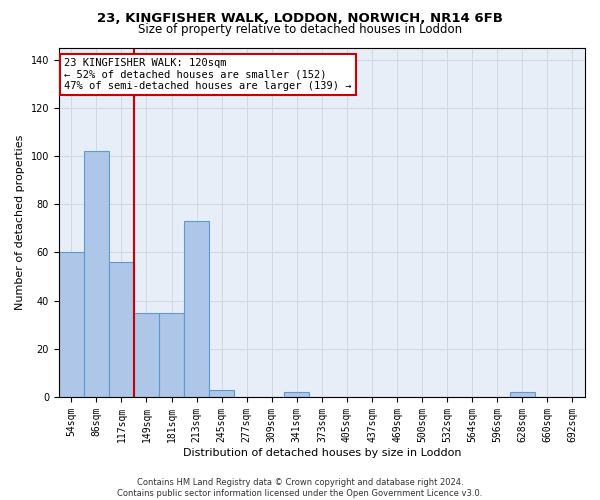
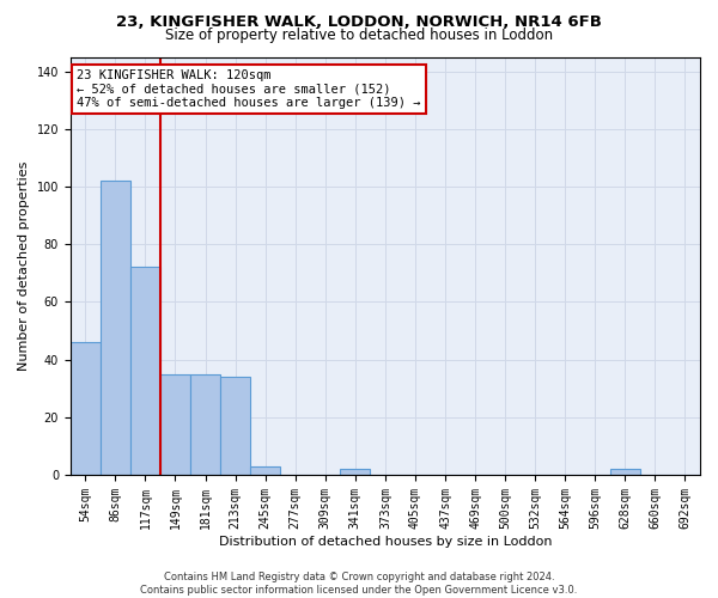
54sqm: 60 -> 46
117sqm: 56 -> 72
213sqm: 73 -> 34
